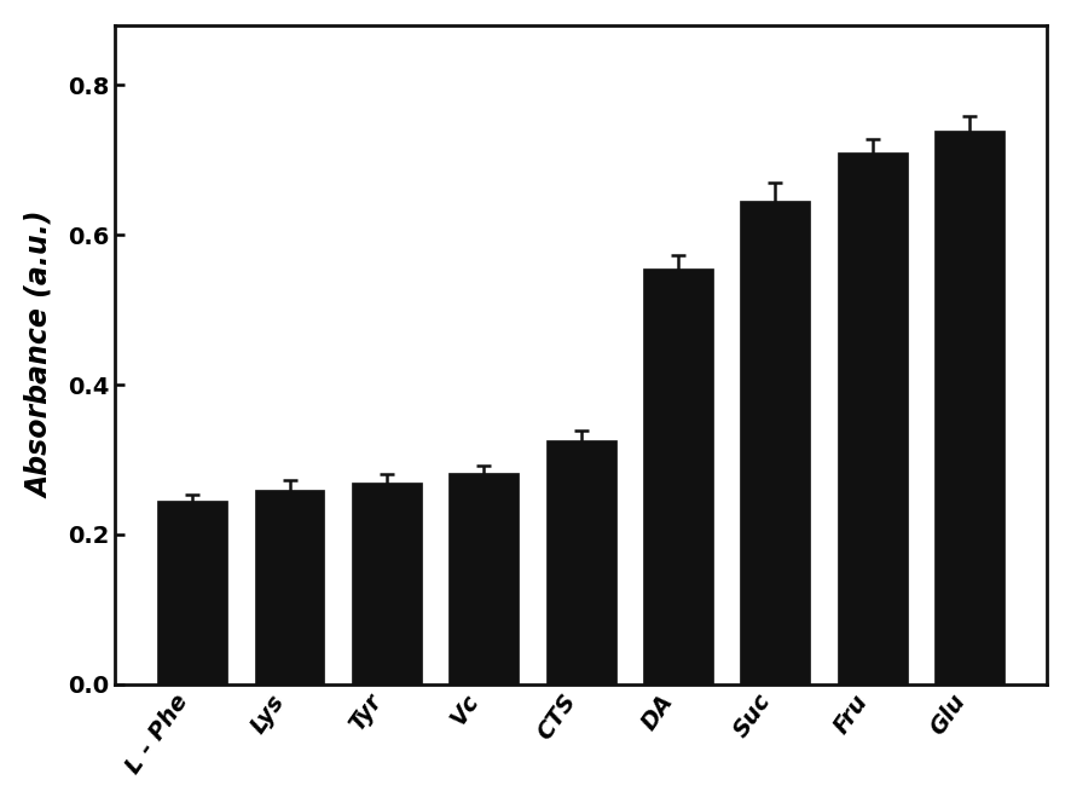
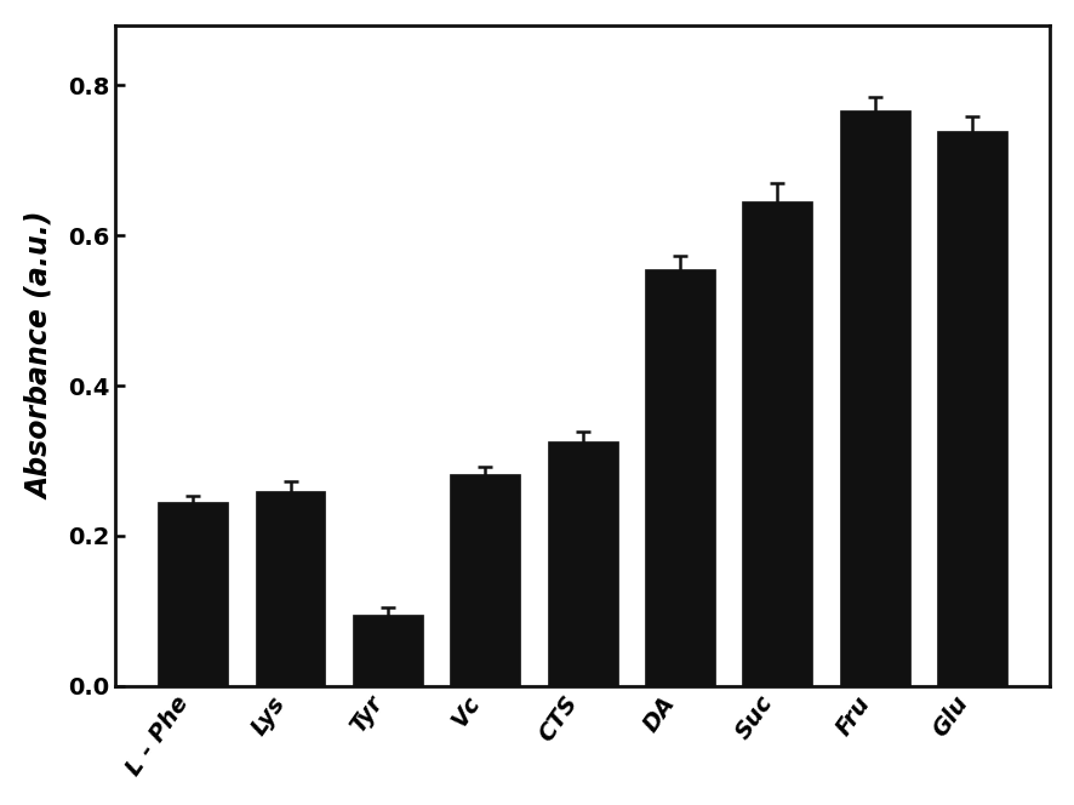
Tyr: 0.270 -> 0.094
Fru: 0.710 -> 0.766
